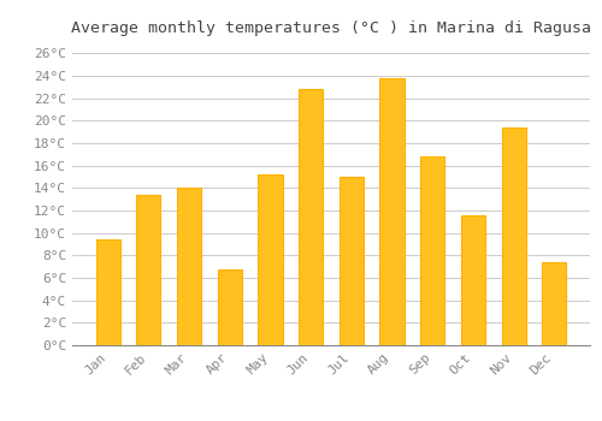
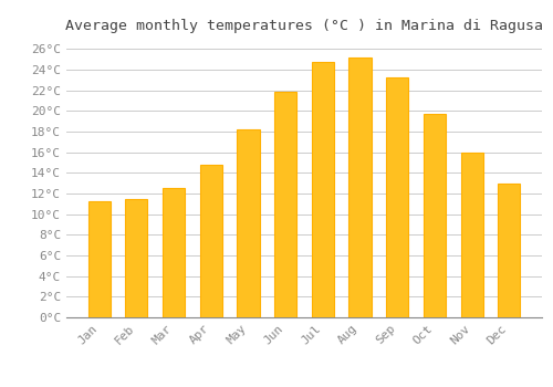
Jan: 9.4°C -> 11.3°C
Feb: 13.4°C -> 11.5°C
Mar: 14.0°C -> 12.5°C
Apr: 6.8°C -> 14.8°C
May: 15.2°C -> 18.2°C
Jun: 22.8°C -> 21.9°C
Jul: 15.0°C -> 24.7°C
Aug: 23.8°C -> 25.2°C
Sep: 16.8°C -> 23.2°C
Oct: 11.6°C -> 19.7°C
Nov: 19.4°C -> 16.0°C
Dec: 7.4°C -> 13.0°C
